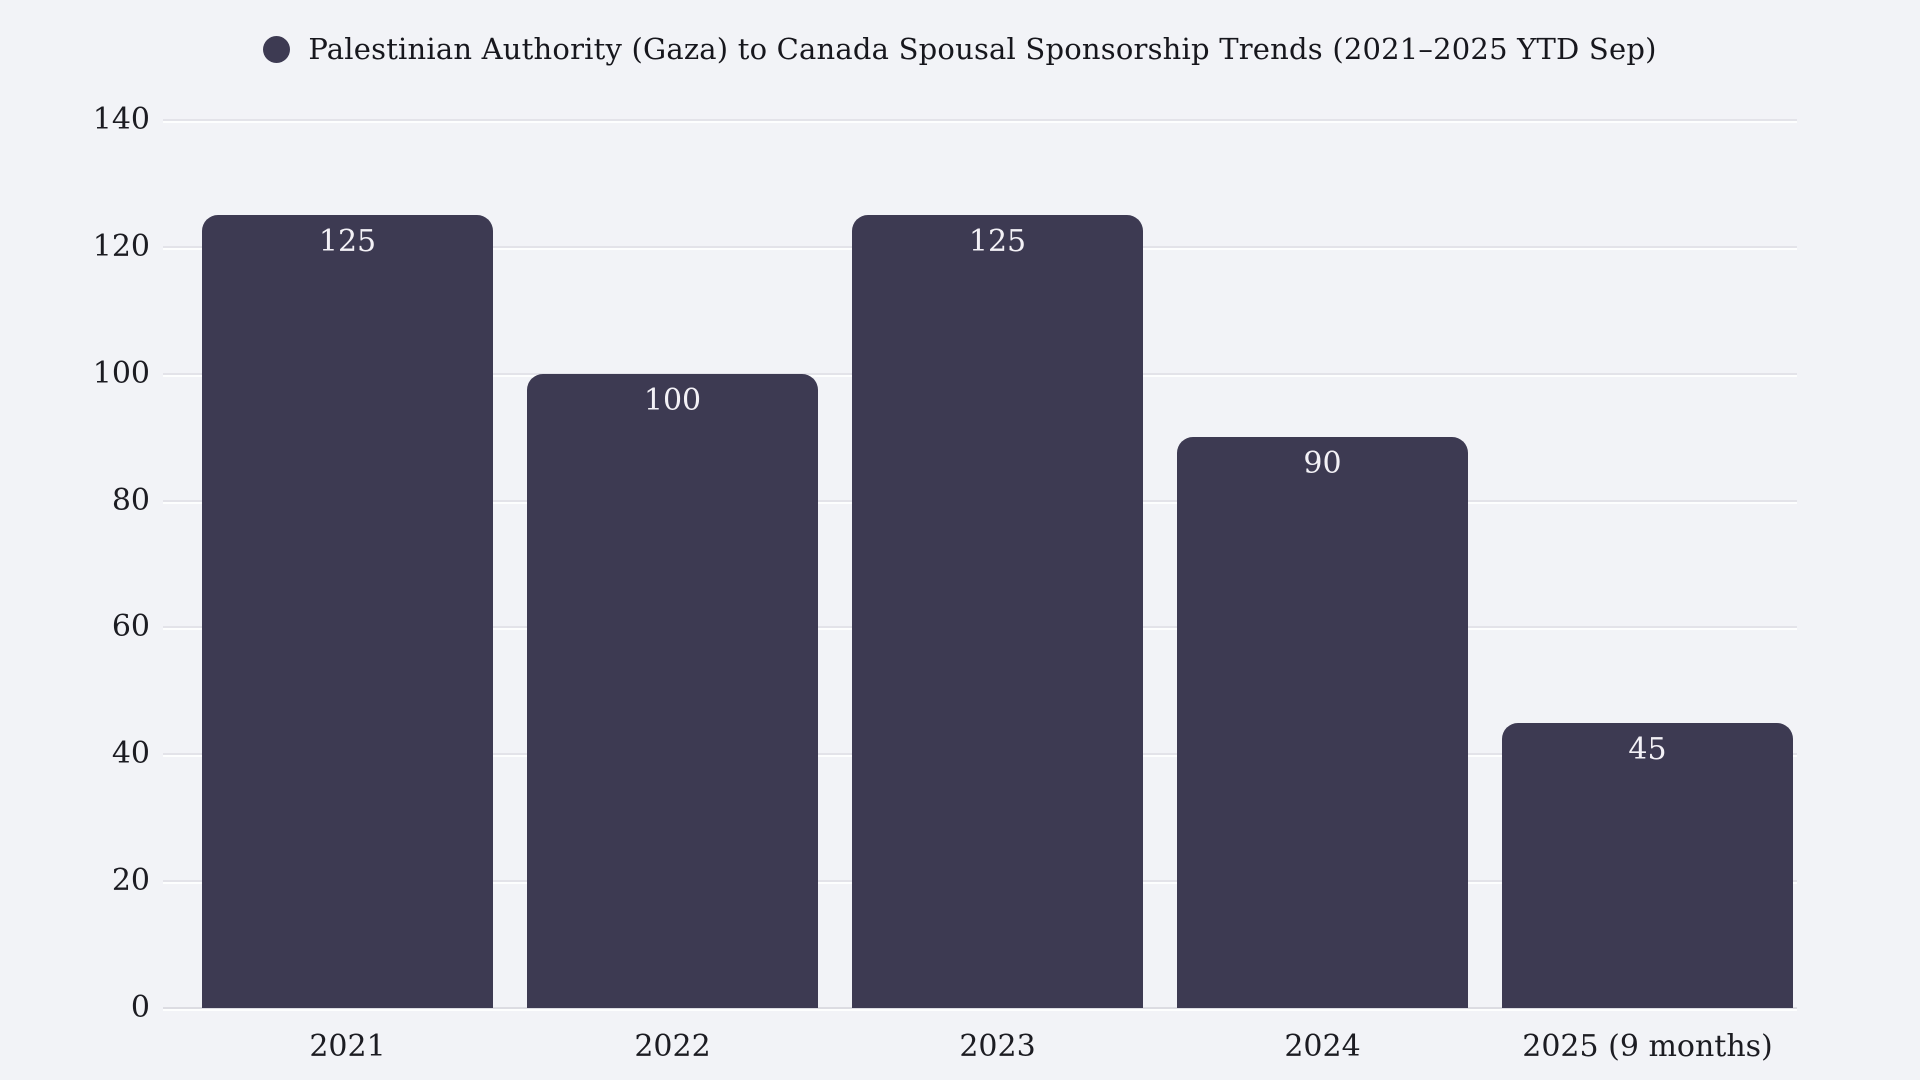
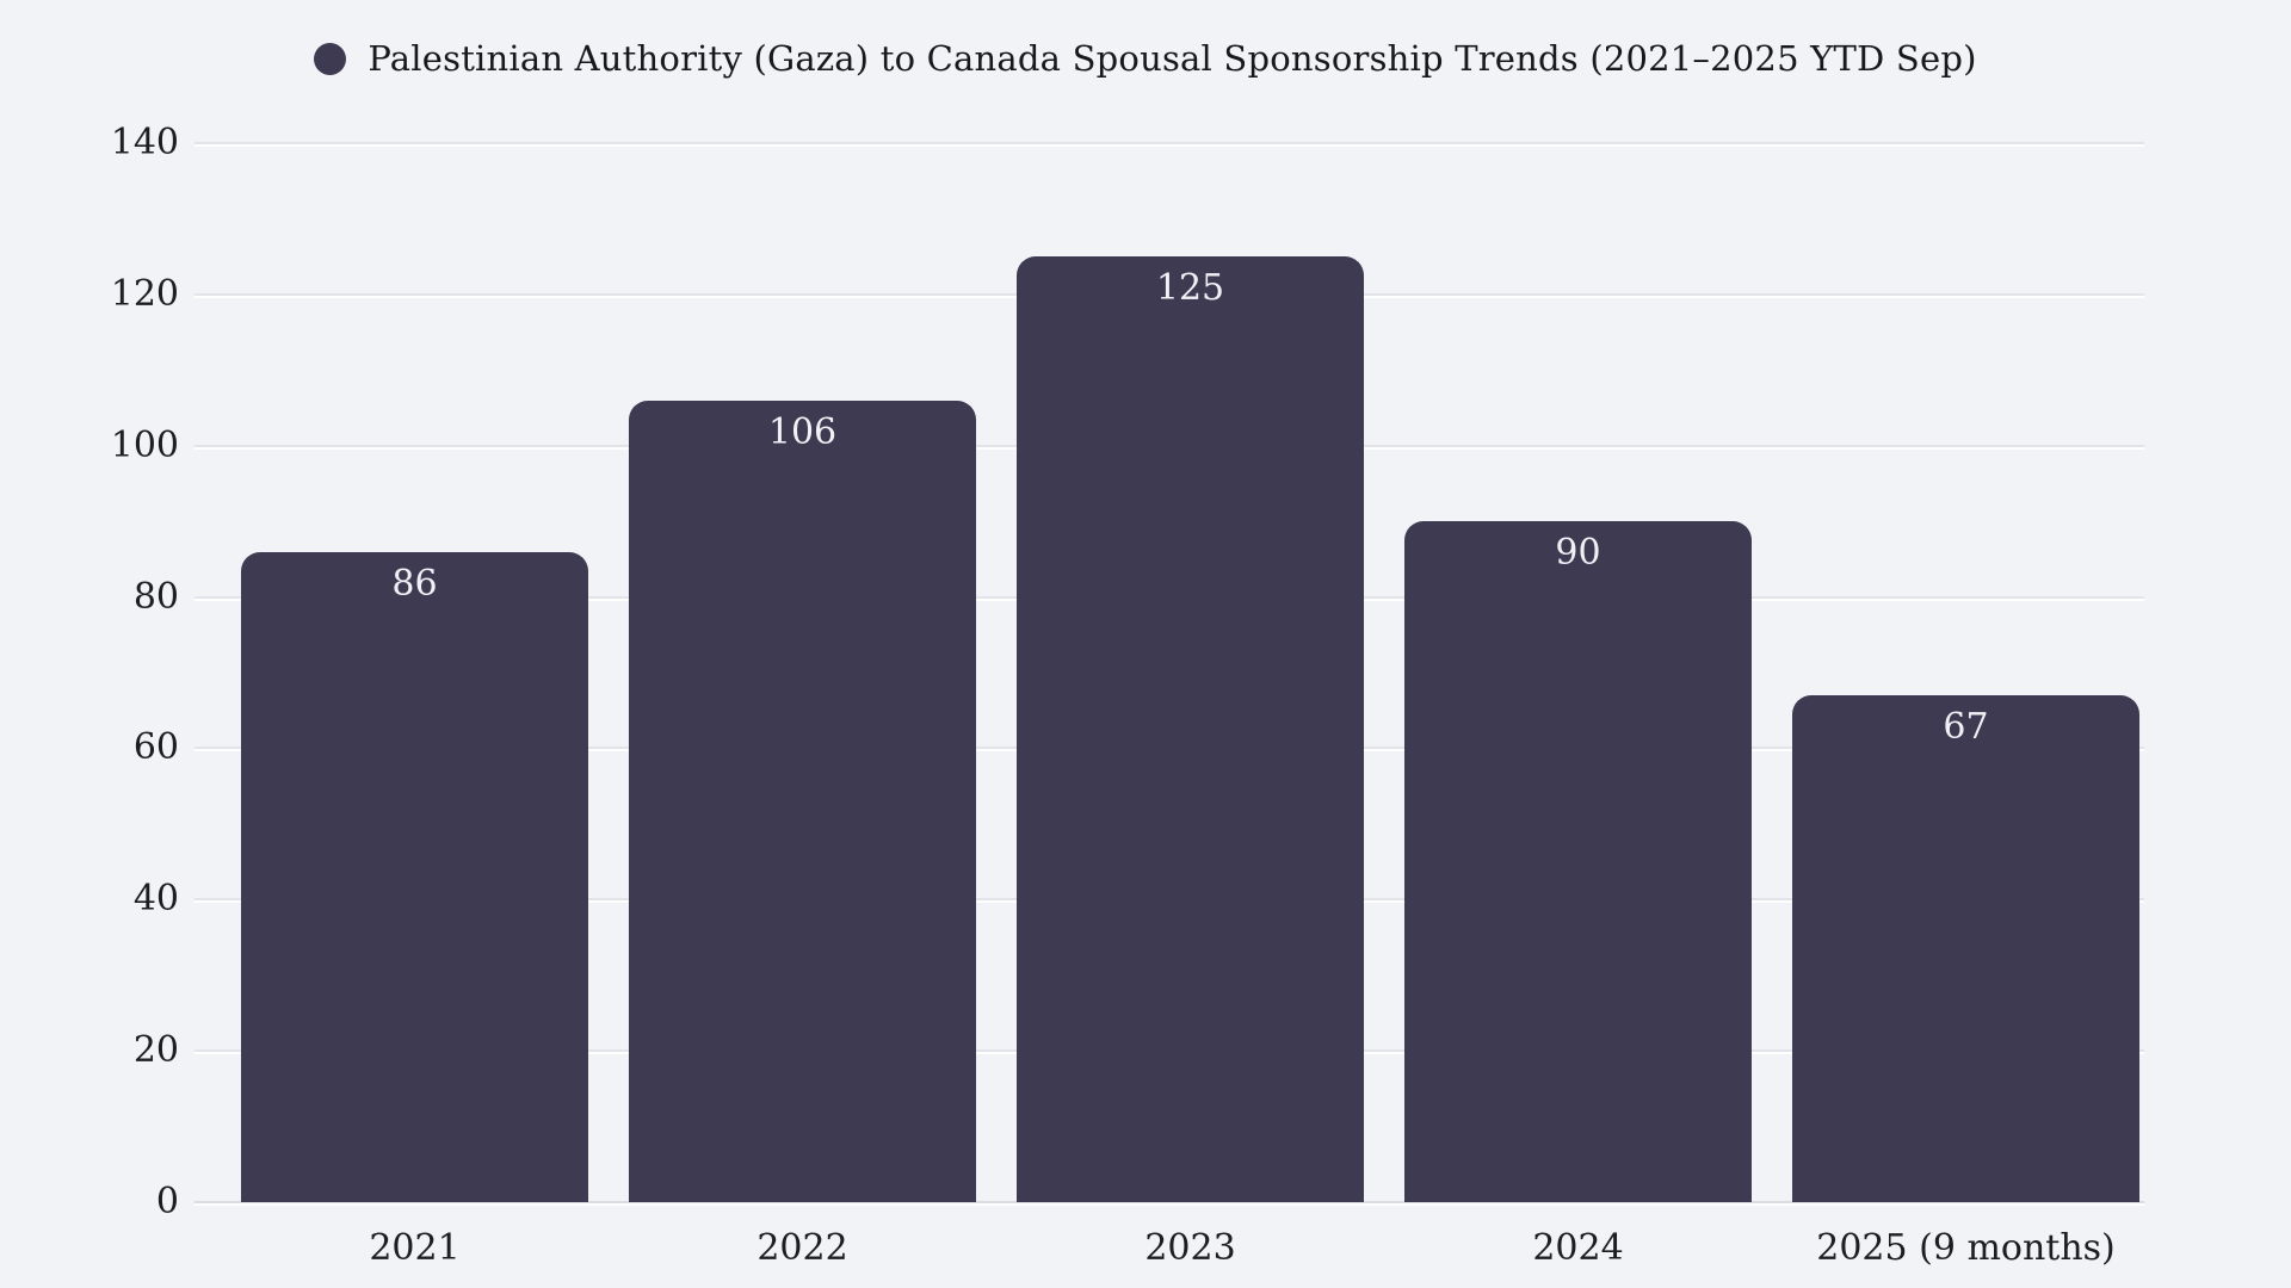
2021: 125 -> 86
2022: 100 -> 106
2025 (9 months): 45 -> 67
